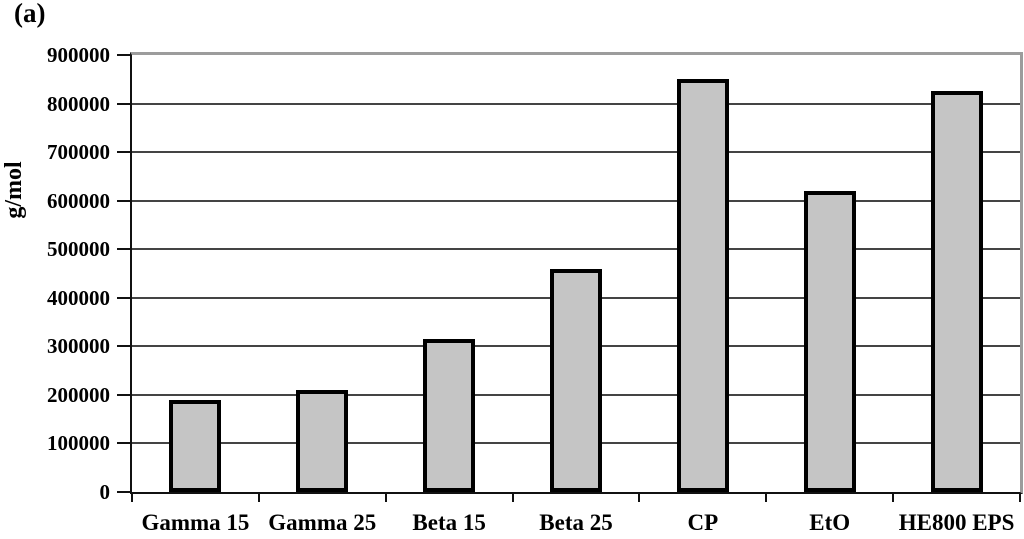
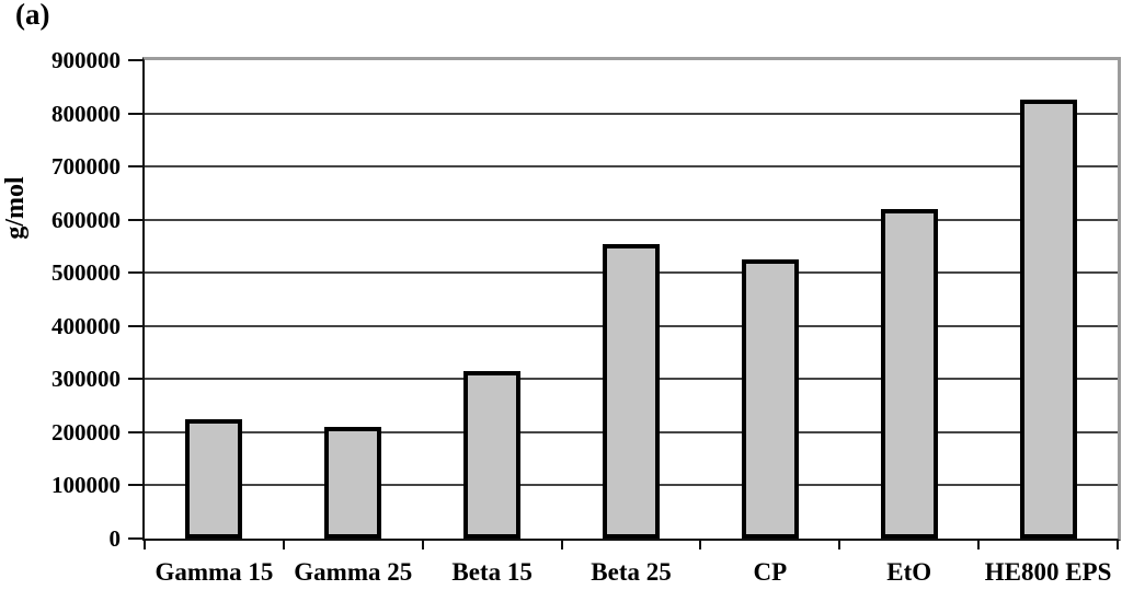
Gamma 15: 190000 -> 220000
Beta 25: 460000 -> 560000
CP: 850000 -> 520000
